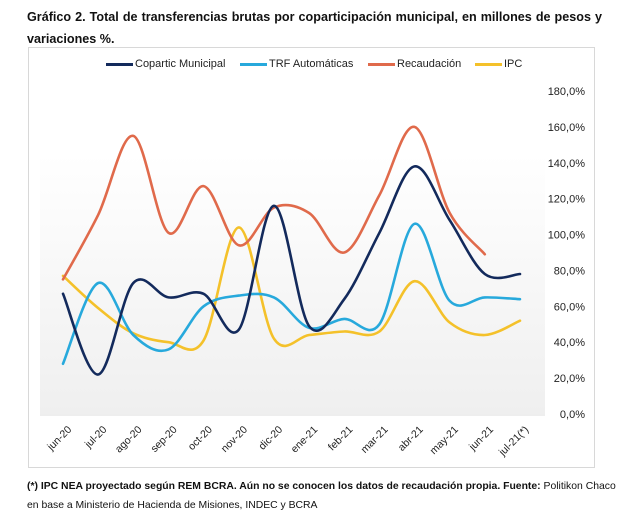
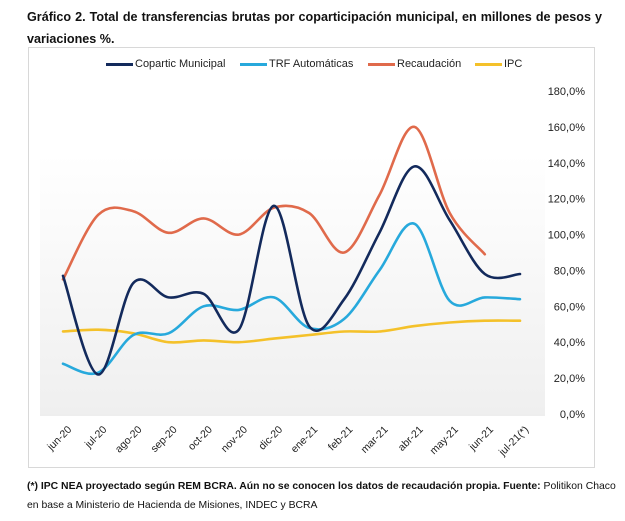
Copartic Municipal/jun-20: 67% -> 77%
IPC/jun-20: 77% -> 46%
TRF Automáticas/jul-20: 73% -> 23%
IPC/jul-20: 59% -> 47%
Recaudación/ago-20: 155% -> 113%
TRF Automáticas/sep-20: 36% -> 45%
Recaudación/oct-20: 127% -> 109%
TRF Automáticas/nov-20: 66% -> 58%
Recaudación/nov-20: 94% -> 100%
IPC/nov-20: 104% -> 40%
TRF Automáticas/mar-21: 50% -> 80%
IPC/abr-21: 74% -> 49%
IPC/jun-21: 44% -> 52%
